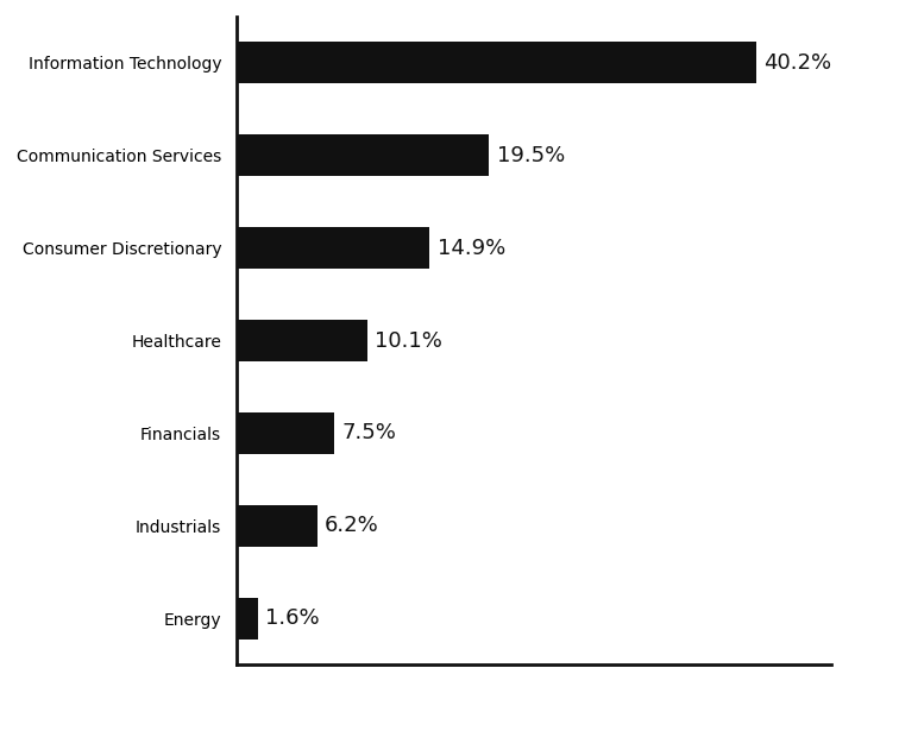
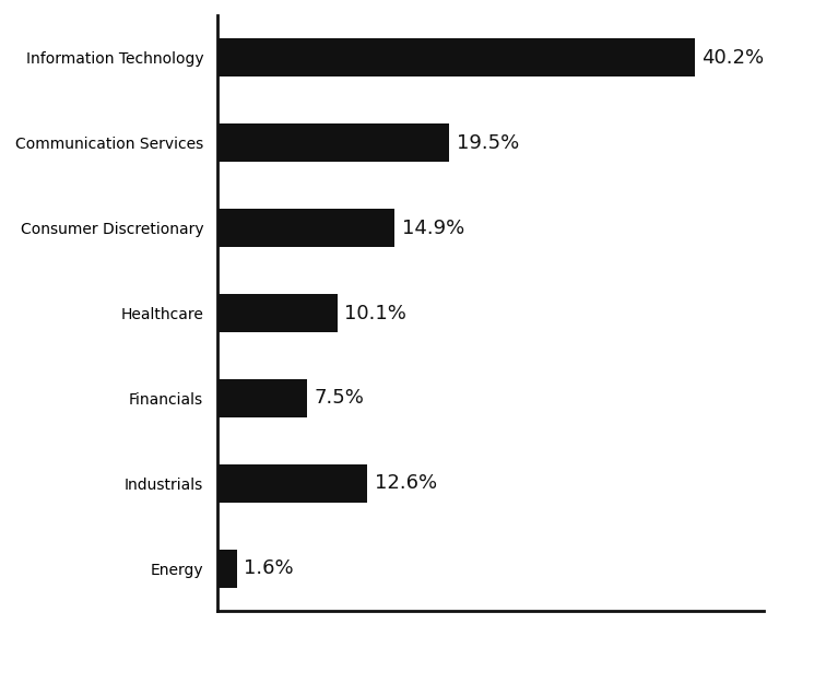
Industrials: 6.2% -> 12.6%
